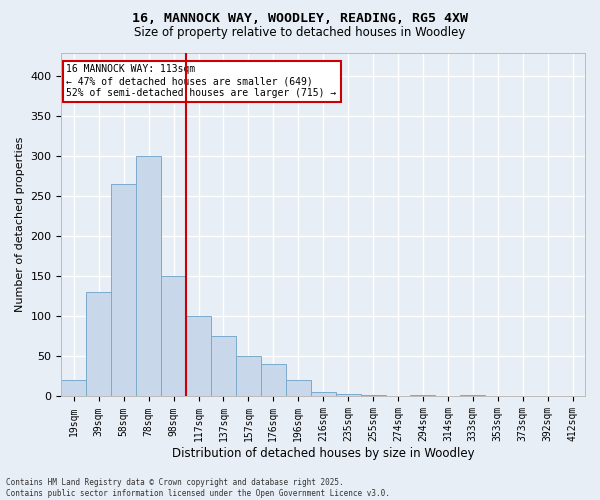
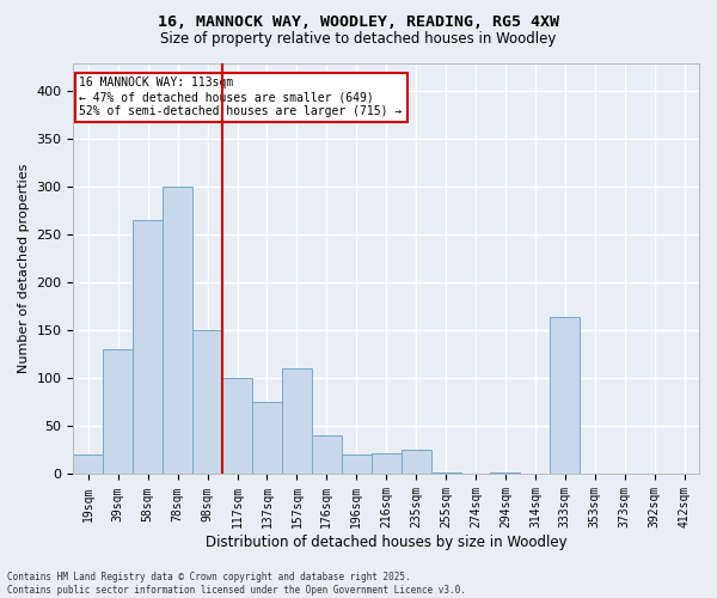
157sqm: 50 -> 110
216sqm: 5 -> 22
235sqm: 3 -> 26
333sqm: 2 -> 164
